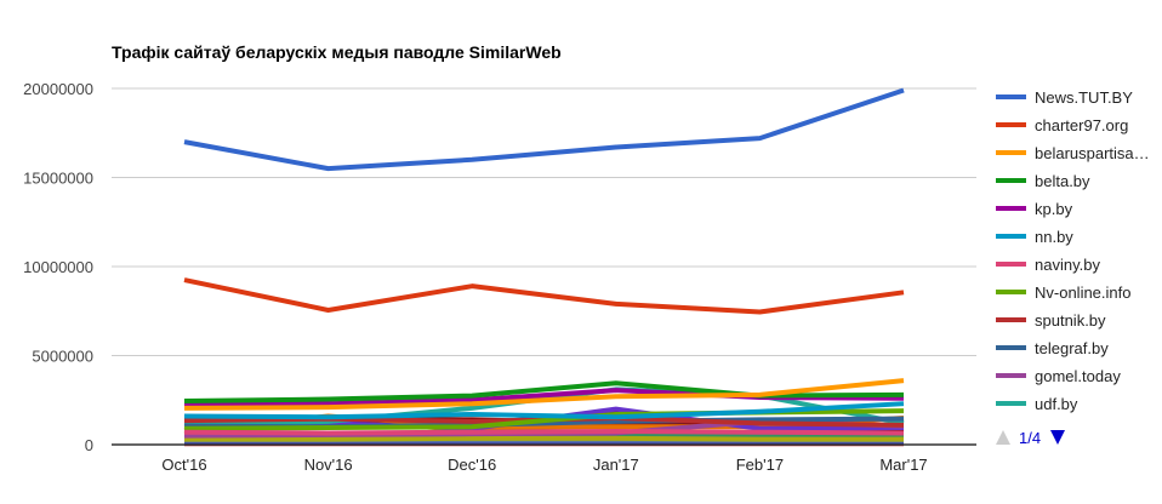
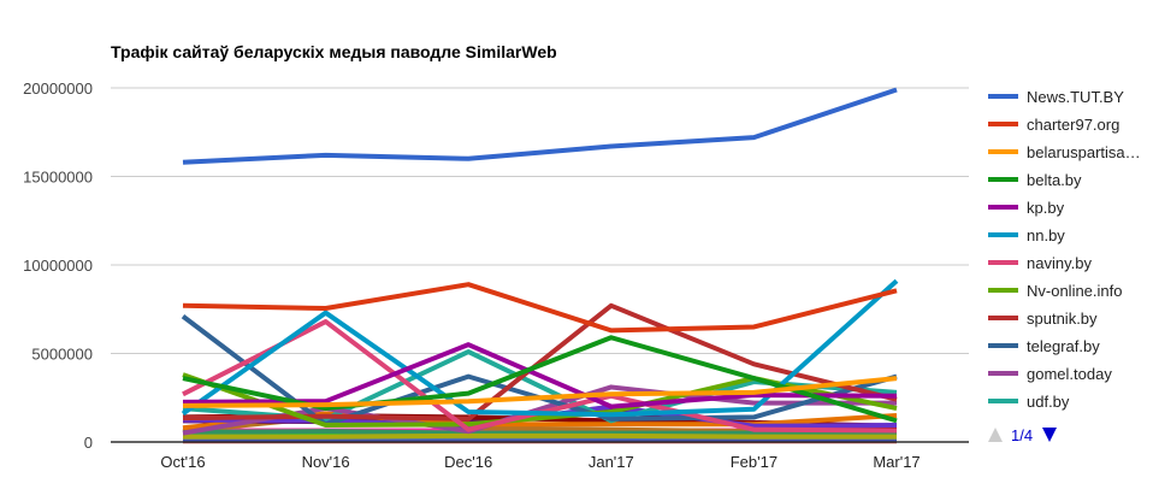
News.TUT.BY/Oct'16: 17000000 -> 15800000
charter97.org/Oct'16: 9200000 -> 7700000
belta.by/Oct'16: 2400000 -> 3600000
naviny.by/Oct'16: 700000 -> 2700000
Nv-online.info/Oct'16: 900000 -> 3800000
telegraf.by/Oct'16: 1000000 -> 7100000
udf.by/Oct'16: 1100000 -> 1900000
News.TUT.BY/Nov'16: 15500000 -> 16200000
belta.by/Nov'16: 2600000 -> 1900000
nn.by/Nov'16: 1600000 -> 7300000
naviny.by/Nov'16: 600000 -> 6800000
gomel.today/Nov'16: 600000 -> 1900000
kp.by/Dec'16: 2500000 -> 5500000
telegraf.by/Dec'16: 1100000 -> 3700000
udf.by/Dec'16: 2000000 -> 5100000
charter97.org/Jan'17: 7900000 -> 6300000
belta.by/Jan'17: 3400000 -> 5900000
kp.by/Jan'17: 3000000 -> 2000000
naviny.by/Jan'17: 800000 -> 2600000
sputnik.by/Jan'17: 1500000 -> 7700000
gomel.today/Jan'17: 600000 -> 3100000
udf.by/Jan'17: 3100000 -> 1200000
charter97.org/Feb'17: 7400000 -> 6500000
belta.by/Feb'17: 2800000 -> 3600000
Nv-online.info/Feb'17: 1800000 -> 3600000
sputnik.by/Feb'17: 1200000 -> 4400000
gomel.today/Feb'17: 1300000 -> 2200000
udf.by/Feb'17: 2800000 -> 3400000
belta.by/Mar'17: 2800000 -> 1200000
nn.by/Mar'17: 2300000 -> 9100000
sputnik.by/Mar'17: 1100000 -> 2400000
telegraf.by/Mar'17: 1400000 -> 3700000
gomel.today/Mar'17: 1000000 -> 2200000
udf.by/Mar'17: 1200000 -> 2800000
